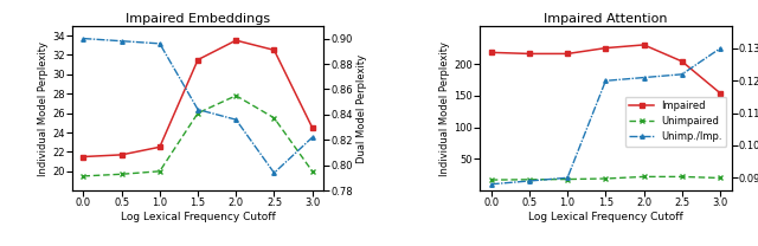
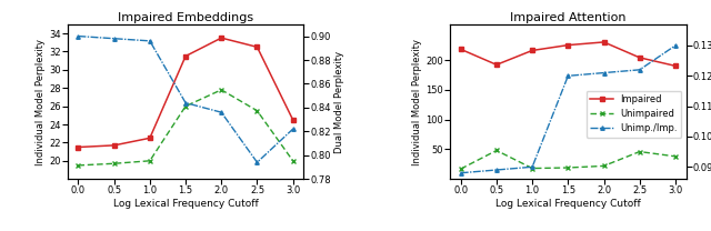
Impaired Attention/Impaired/0.5: 216 -> 192
Impaired Attention/Unimpaired/0.5: 18 -> 48
Impaired Attention/Unimpaired/2.5: 22 -> 46
Impaired Attention/Impaired/3.0: 154 -> 190
Impaired Attention/Unimpaired/3.0: 20 -> 38
